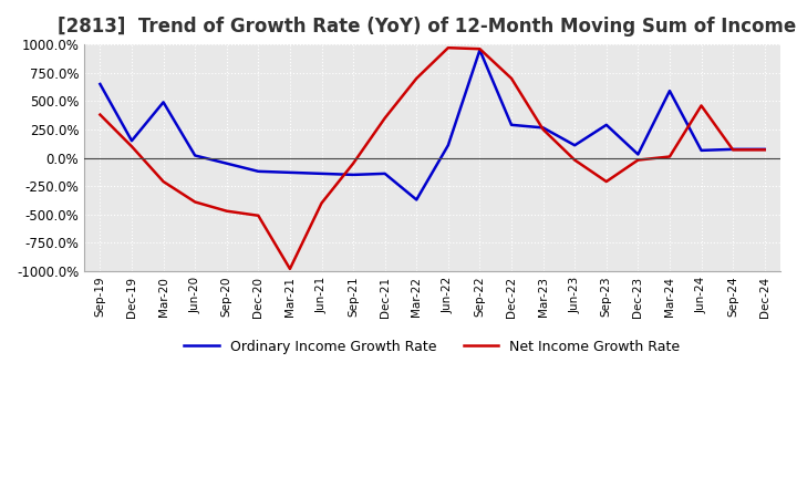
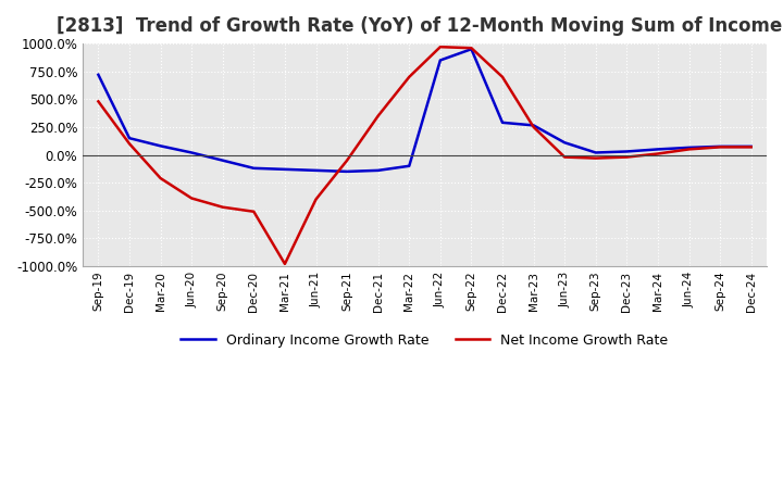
Ordinary Income Growth Rate/Sep-19: 650% -> 720%
Net Income Growth Rate/Sep-19: 380% -> 480%
Ordinary Income Growth Rate/Mar-20: 490% -> 80%
Ordinary Income Growth Rate/Mar-22: -370% -> -100%
Ordinary Income Growth Rate/Jun-22: 110% -> 850%
Ordinary Income Growth Rate/Sep-23: 290% -> 20%
Net Income Growth Rate/Sep-23: -210% -> -30%
Ordinary Income Growth Rate/Mar-24: 590% -> 50%
Net Income Growth Rate/Jun-24: 460% -> 50%
